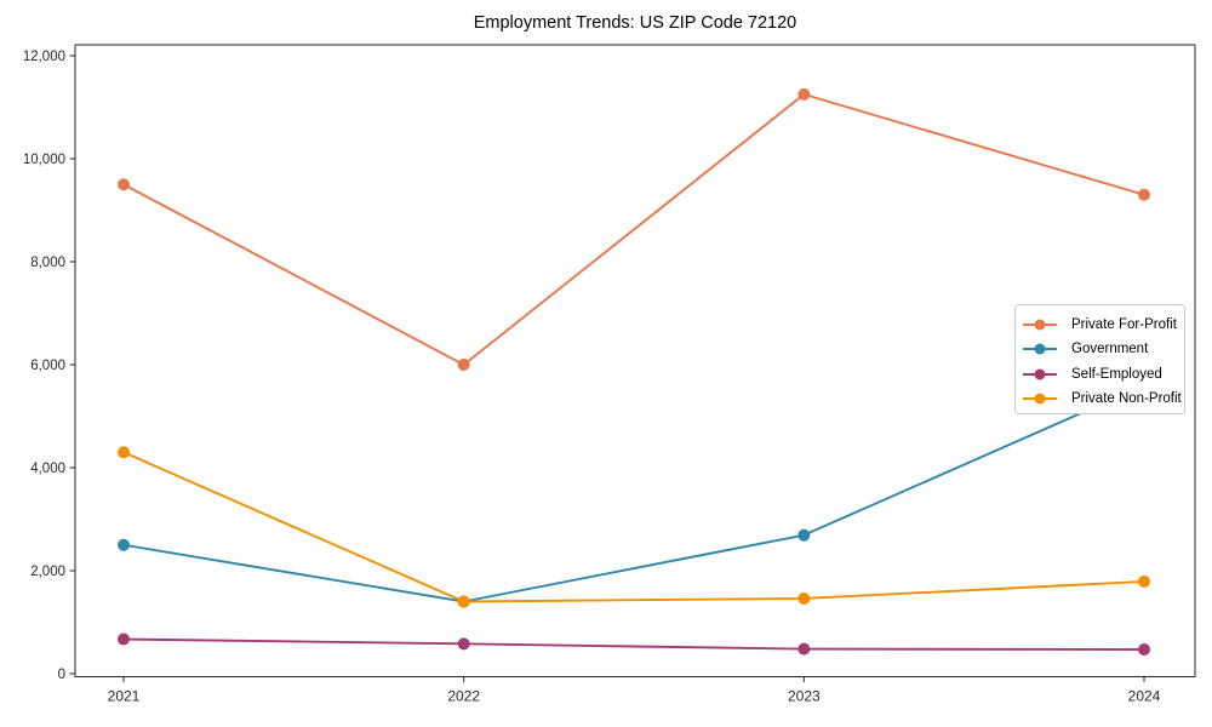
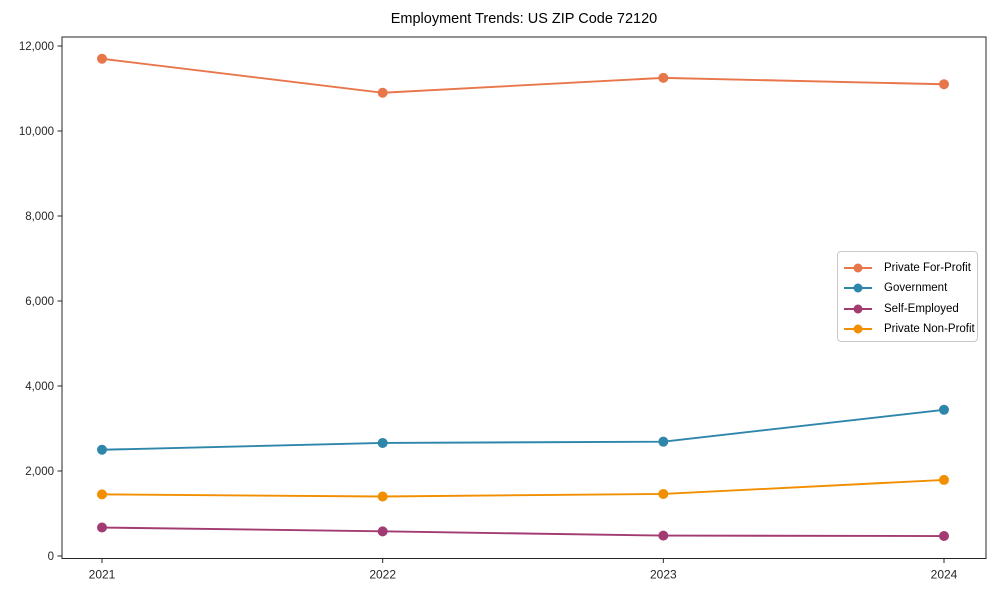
Private For-Profit/2021: 9500 -> 11700
Private Non-Profit/2021: 4300 -> 1400
Private For-Profit/2022: 6000 -> 10900
Government/2022: 1400 -> 2700
Private For-Profit/2024: 9300 -> 11100
Government/2024: 5600 -> 3400
